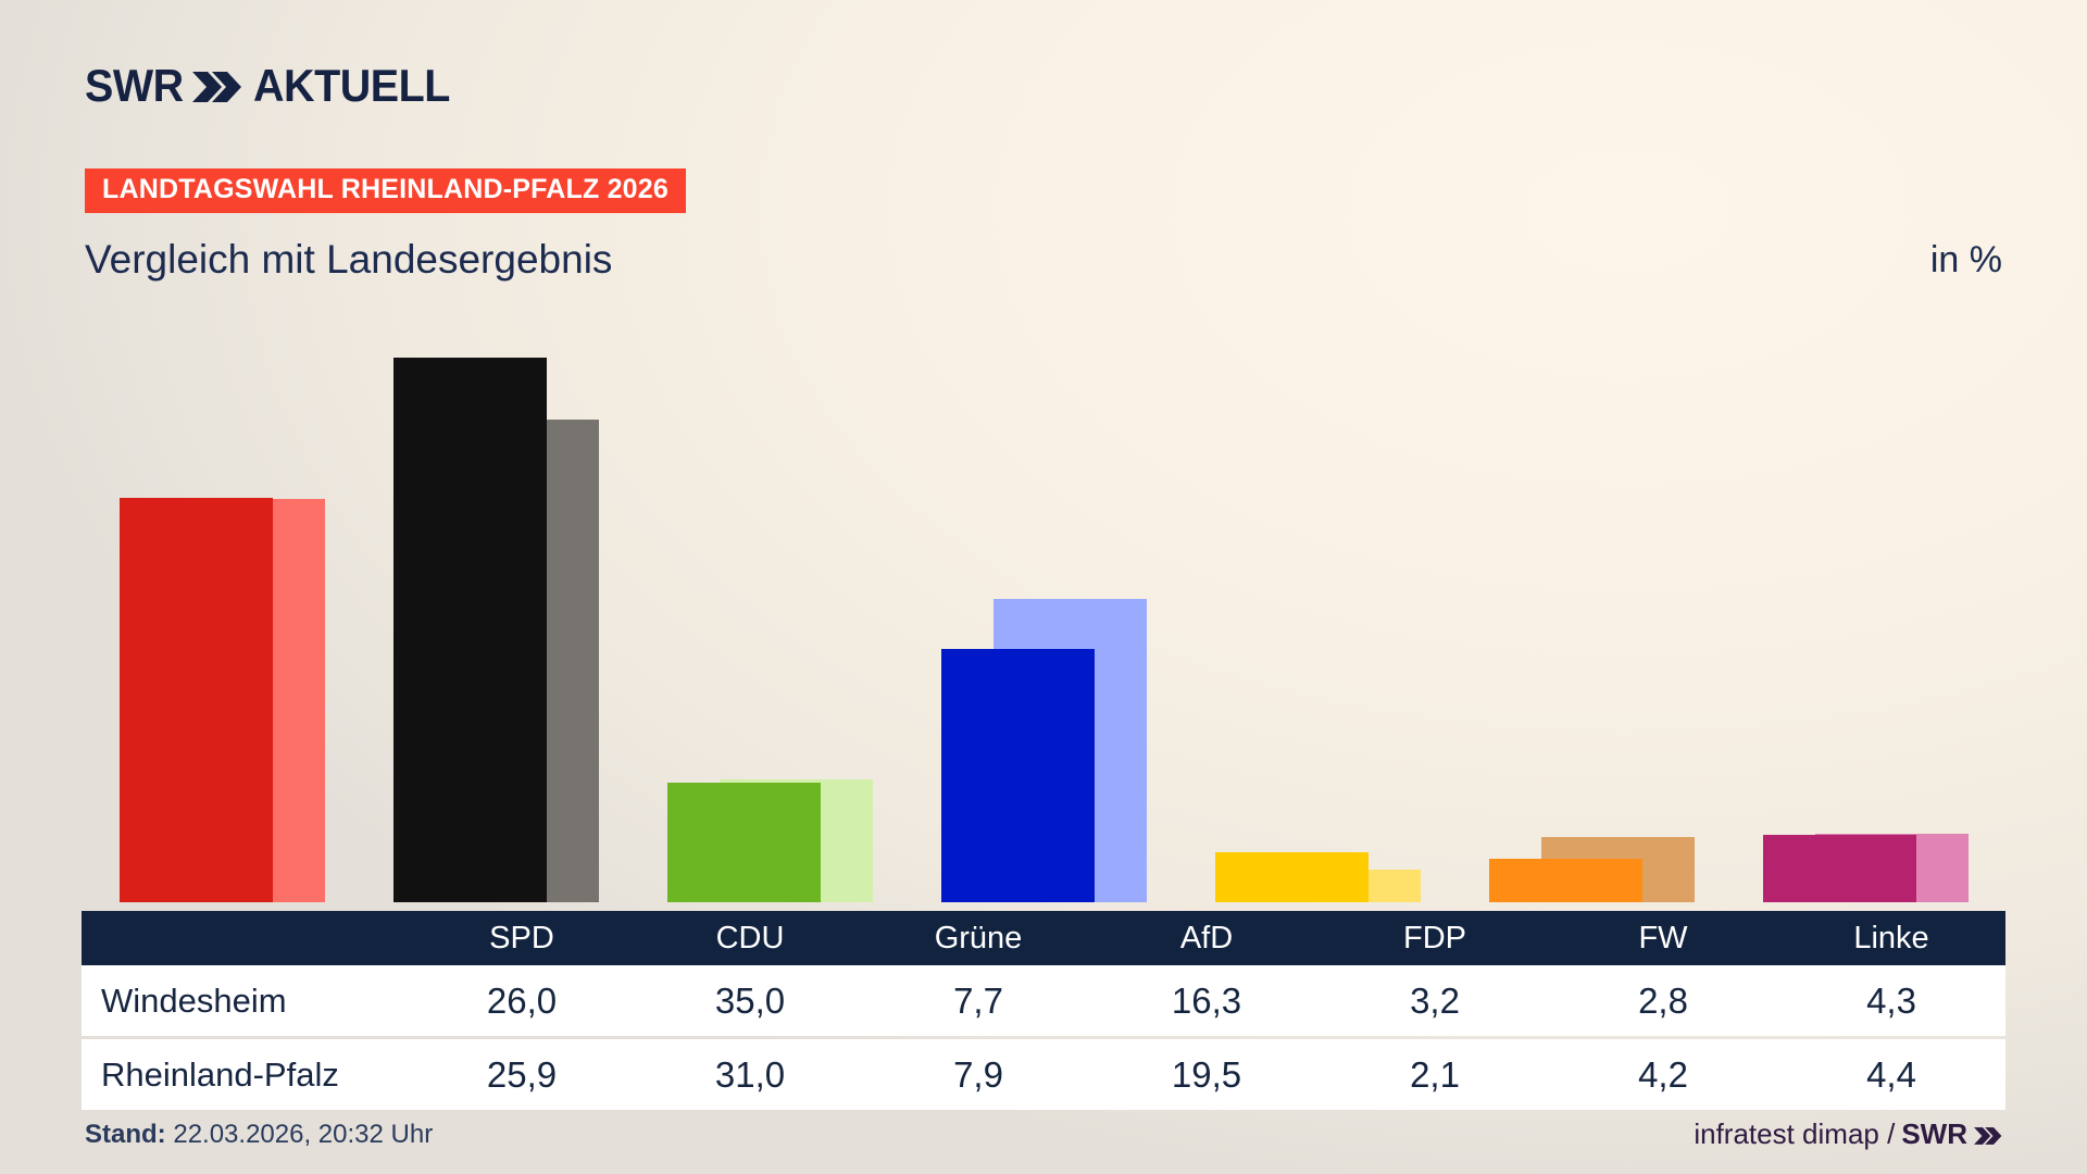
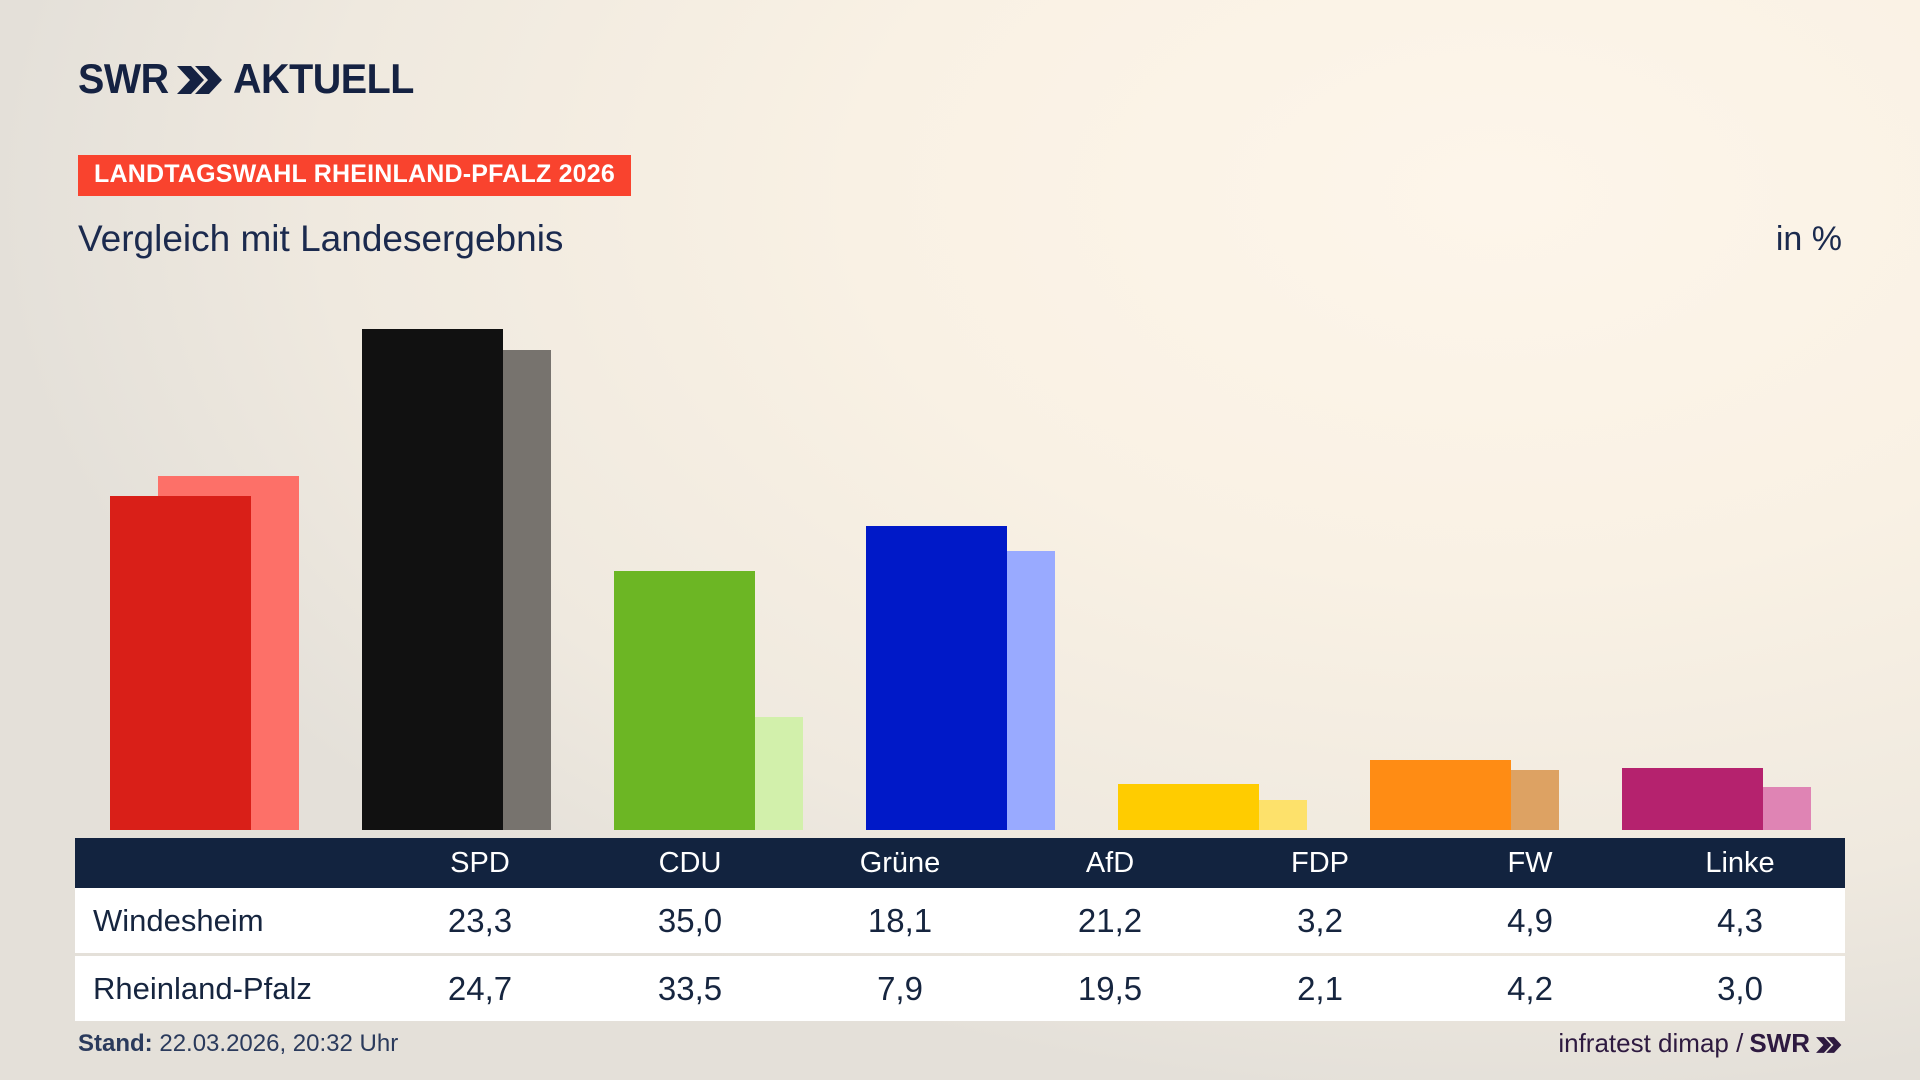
Windesheim/SPD: 26,0 -> 23,3
Rheinland-Pfalz/SPD: 25,9 -> 24,7
Rheinland-Pfalz/CDU: 31,0 -> 33,5
Windesheim/Grüne: 7,7 -> 18,1
Windesheim/AfD: 16,3 -> 21,2
Windesheim/FW: 2,8 -> 4,9
Rheinland-Pfalz/Linke: 4,4 -> 3,0
